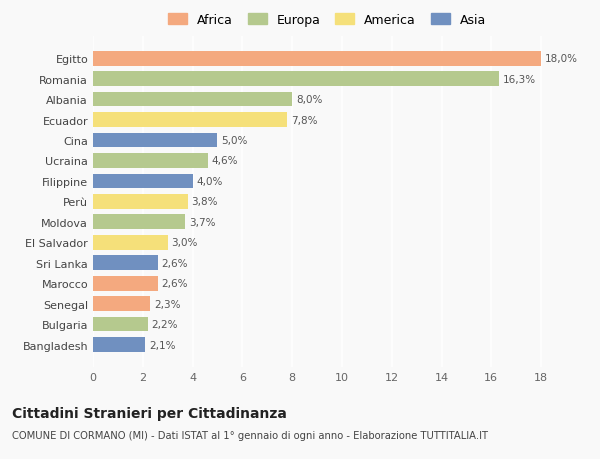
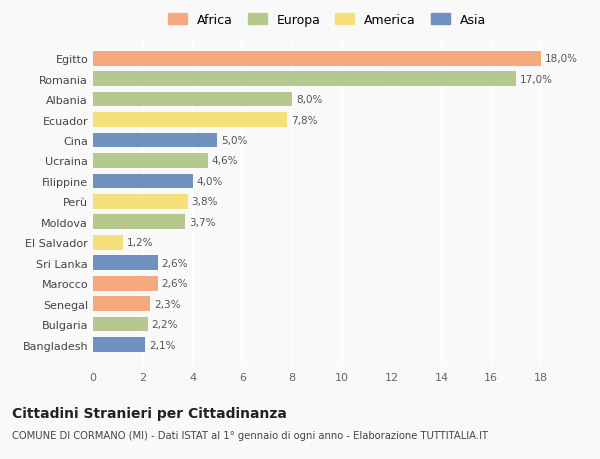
Romania: 16,3% -> 17,0%
El Salvador: 3,0% -> 1,2%
